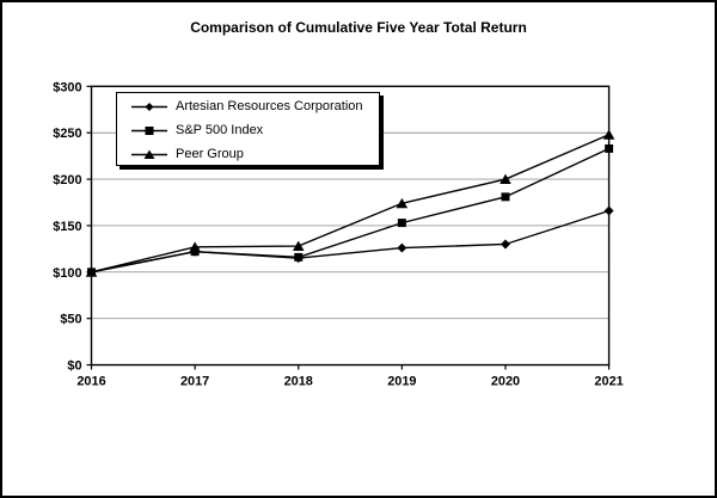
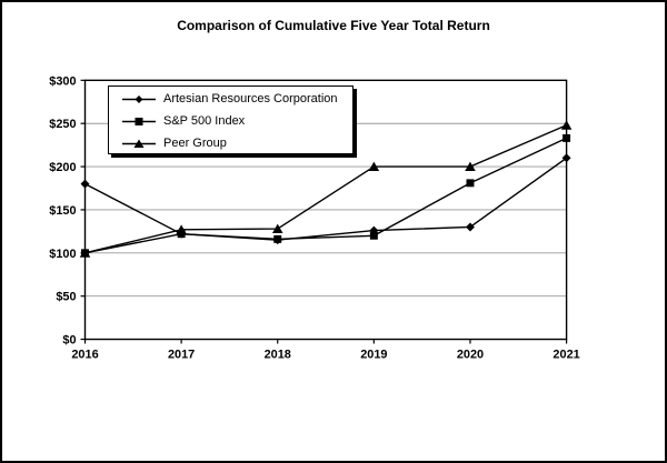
Artesian Resources Corporation/2016: $100 -> $180
S&P 500 Index/2019: $150 -> $120
Peer Group/2019: $170 -> $200
Artesian Resources Corporation/2021: $170 -> $210
